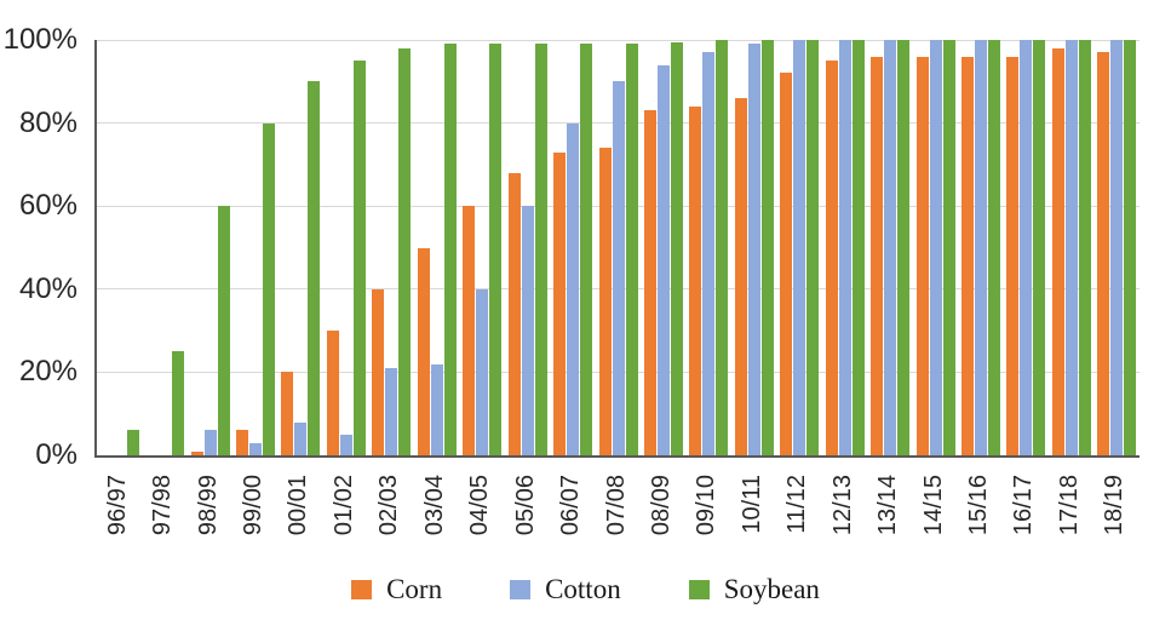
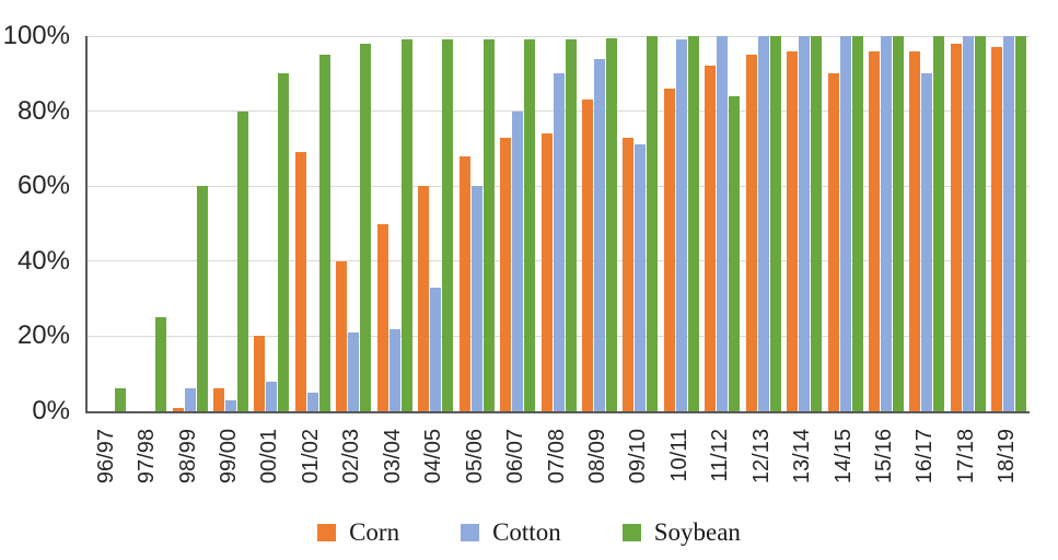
Corn/01/02: 30% -> 69%
Cotton/04/05: 40% -> 33%
Corn/09/10: 84% -> 73%
Cotton/09/10: 97% -> 71%
Soybean/11/12: 100% -> 84%
Corn/14/15: 96% -> 90%
Cotton/16/17: 100% -> 90%
